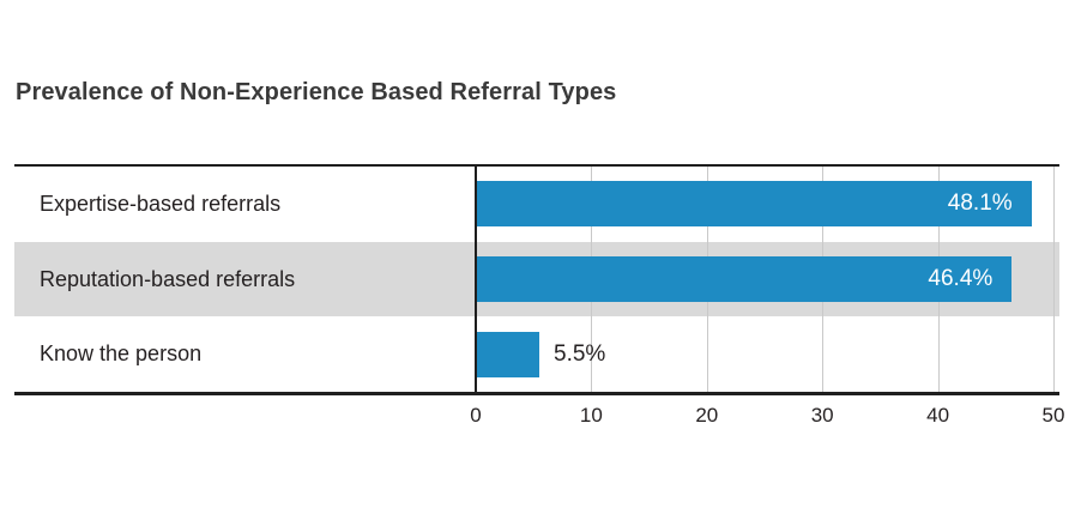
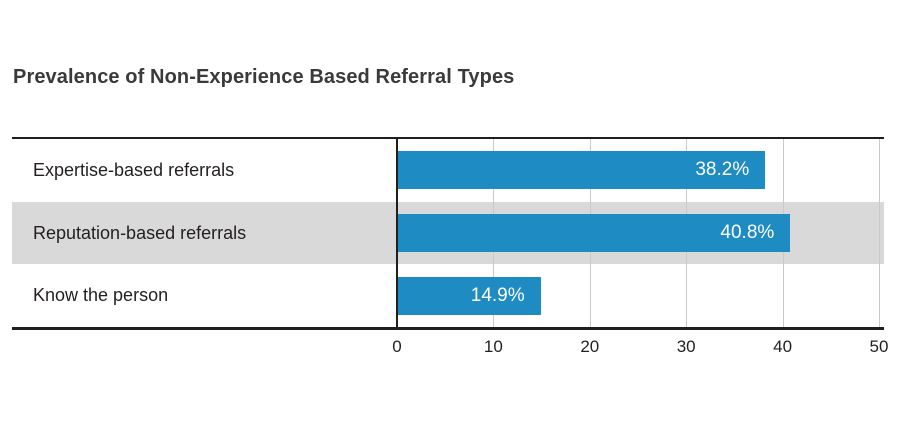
Expertise-based referrals: 48.1% -> 38.2%
Reputation-based referrals: 46.4% -> 40.8%
Know the person: 5.5% -> 14.9%
